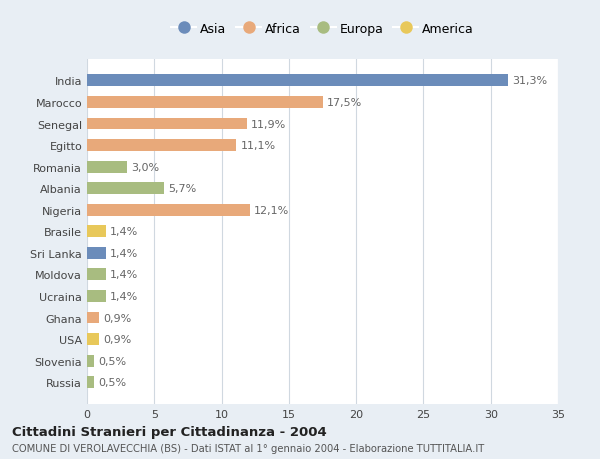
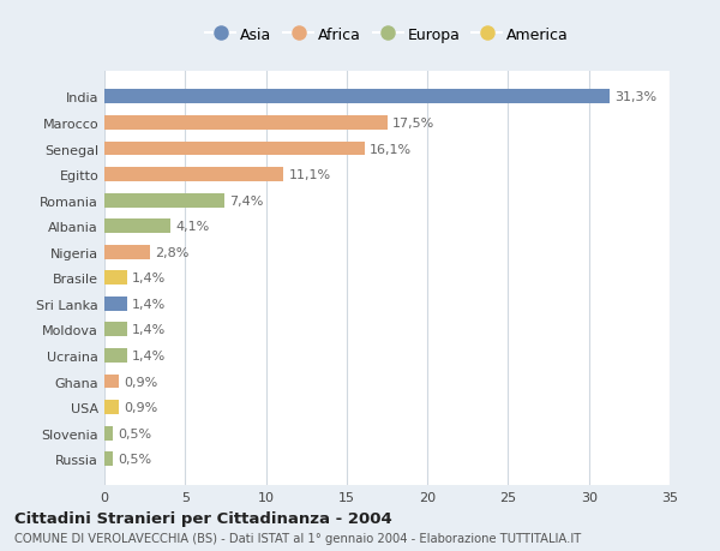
Senegal: 11,9% -> 16,1%
Romania: 3,0% -> 7,4%
Albania: 5,7% -> 4,1%
Nigeria: 12,1% -> 2,8%
